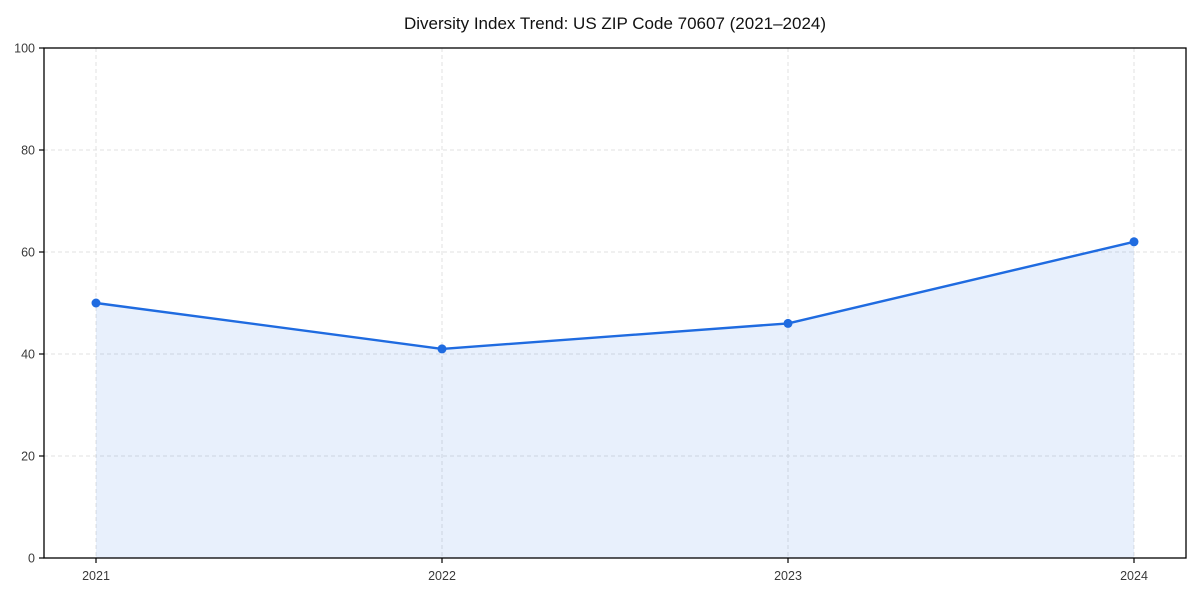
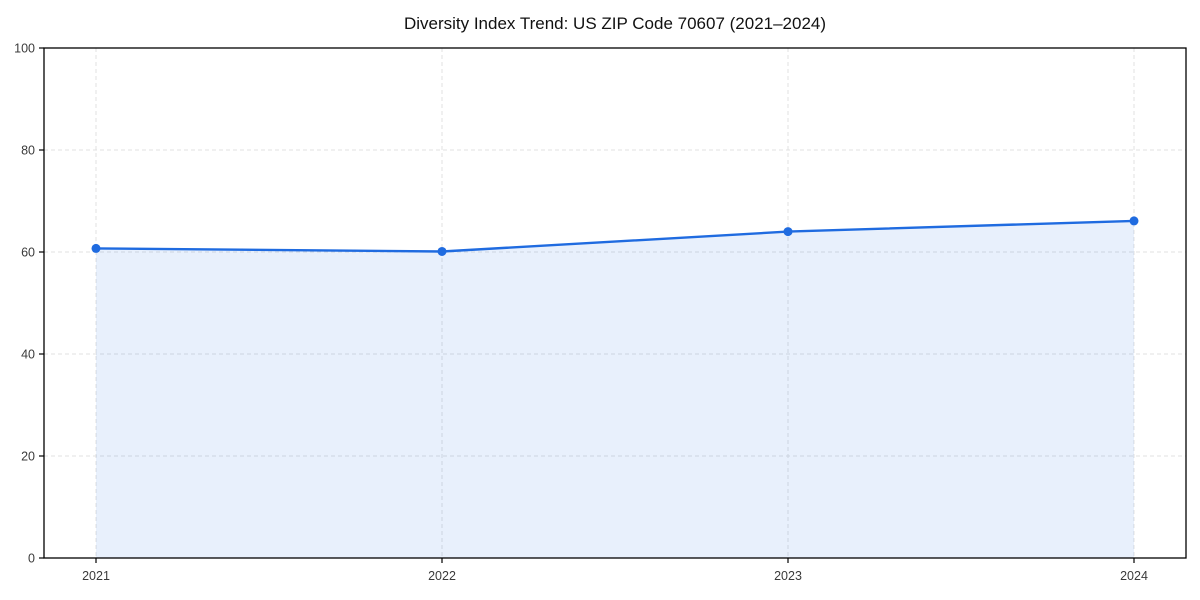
2021: 50 -> 61
2022: 41 -> 60
2023: 46 -> 64
2024: 62 -> 66
